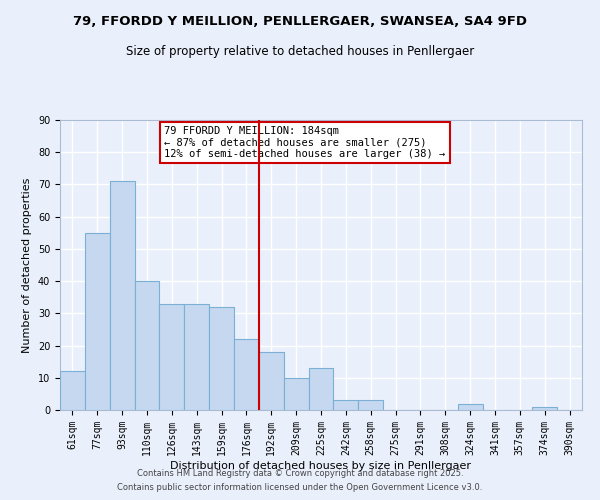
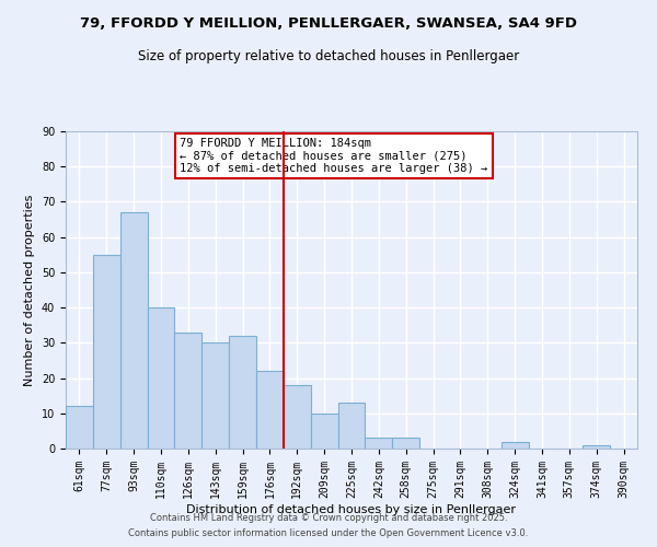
93sqm: 71 -> 67
143sqm: 33 -> 30
